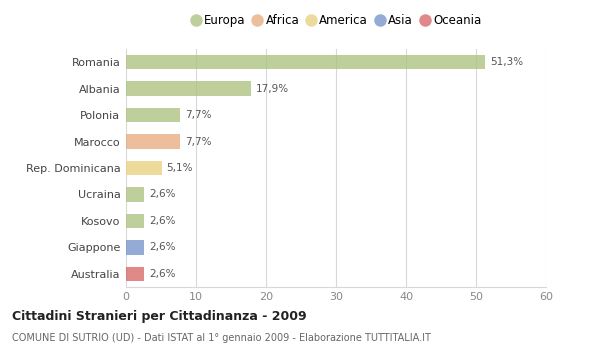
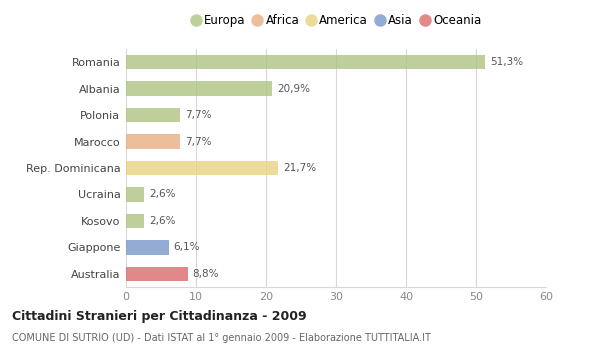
Albania: 17,9% -> 20,9%
Rep. Dominicana: 5,1% -> 21,7%
Giappone: 2,6% -> 6,1%
Australia: 2,6% -> 8,8%
